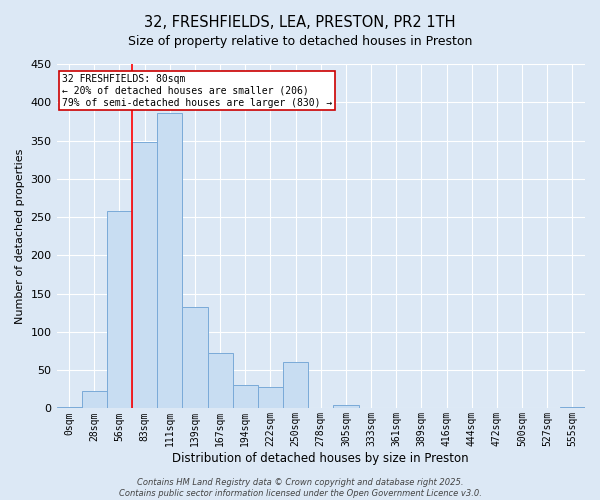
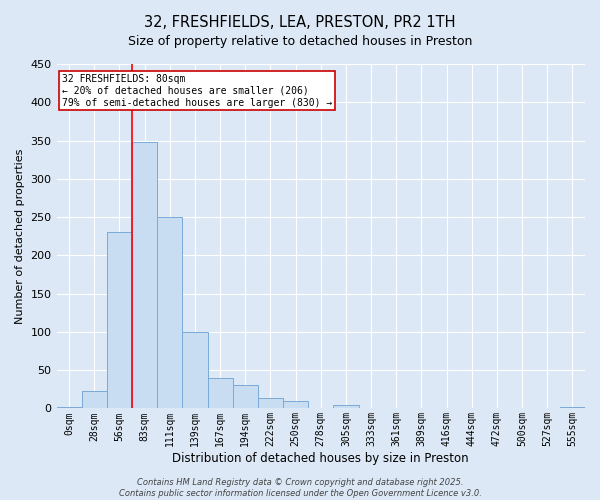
56sqm: 258 -> 230
111sqm: 386 -> 250
139sqm: 132 -> 100
167sqm: 72 -> 40
222sqm: 28 -> 13
250sqm: 60 -> 10
